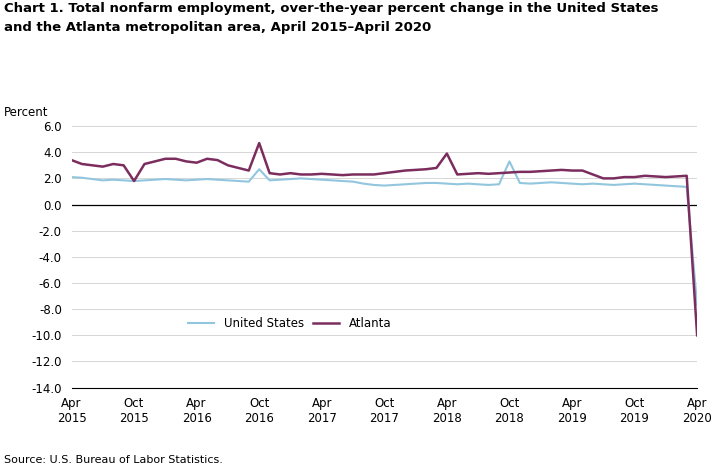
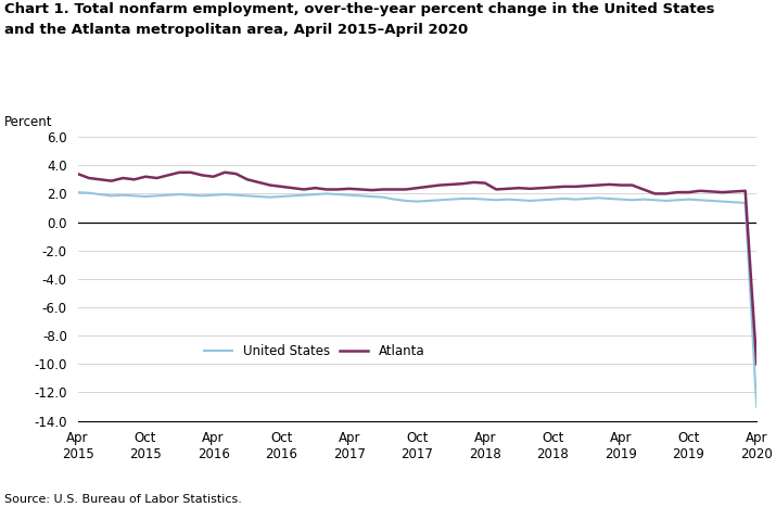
Atlanta/Oct 2015: 1.8 -> 3.2
United States/Oct 2016: 2.7 -> 1.8
Atlanta/Oct 2016: 4.7 -> 2.5
Atlanta/Apr 2018: 3.9 -> 2.8
United States/Oct 2018: 3.3 -> 1.6
United States/Apr 2020: -7.7 -> -13.0
